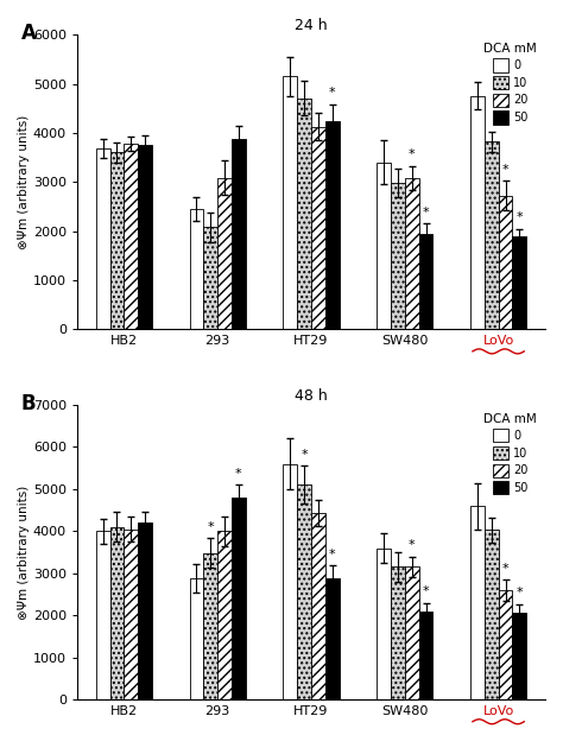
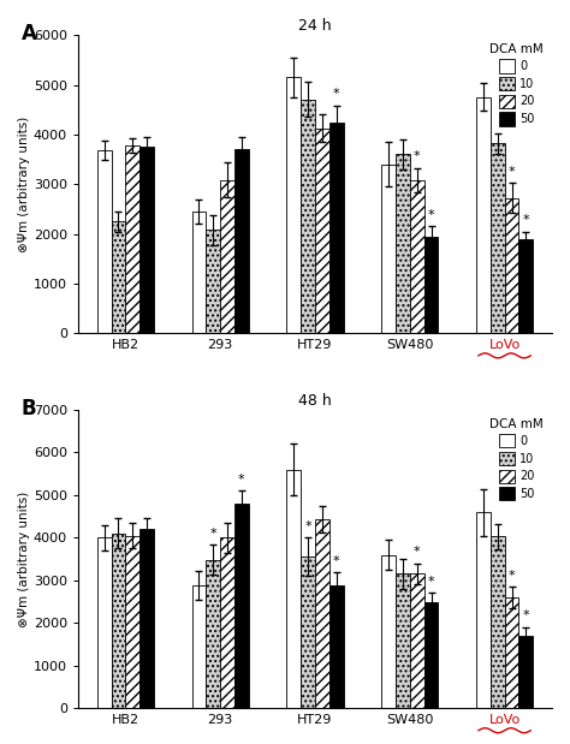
24 h/10/HB2: 3600 -> 2250
24 h/50/293: 3880 -> 3700
24 h/10/SW480: 2980 -> 3600
48 h/10/HT29: 5100 -> 3550
48 h/50/SW480: 2100 -> 2500
48 h/50/LoVo: 2070 -> 1700
